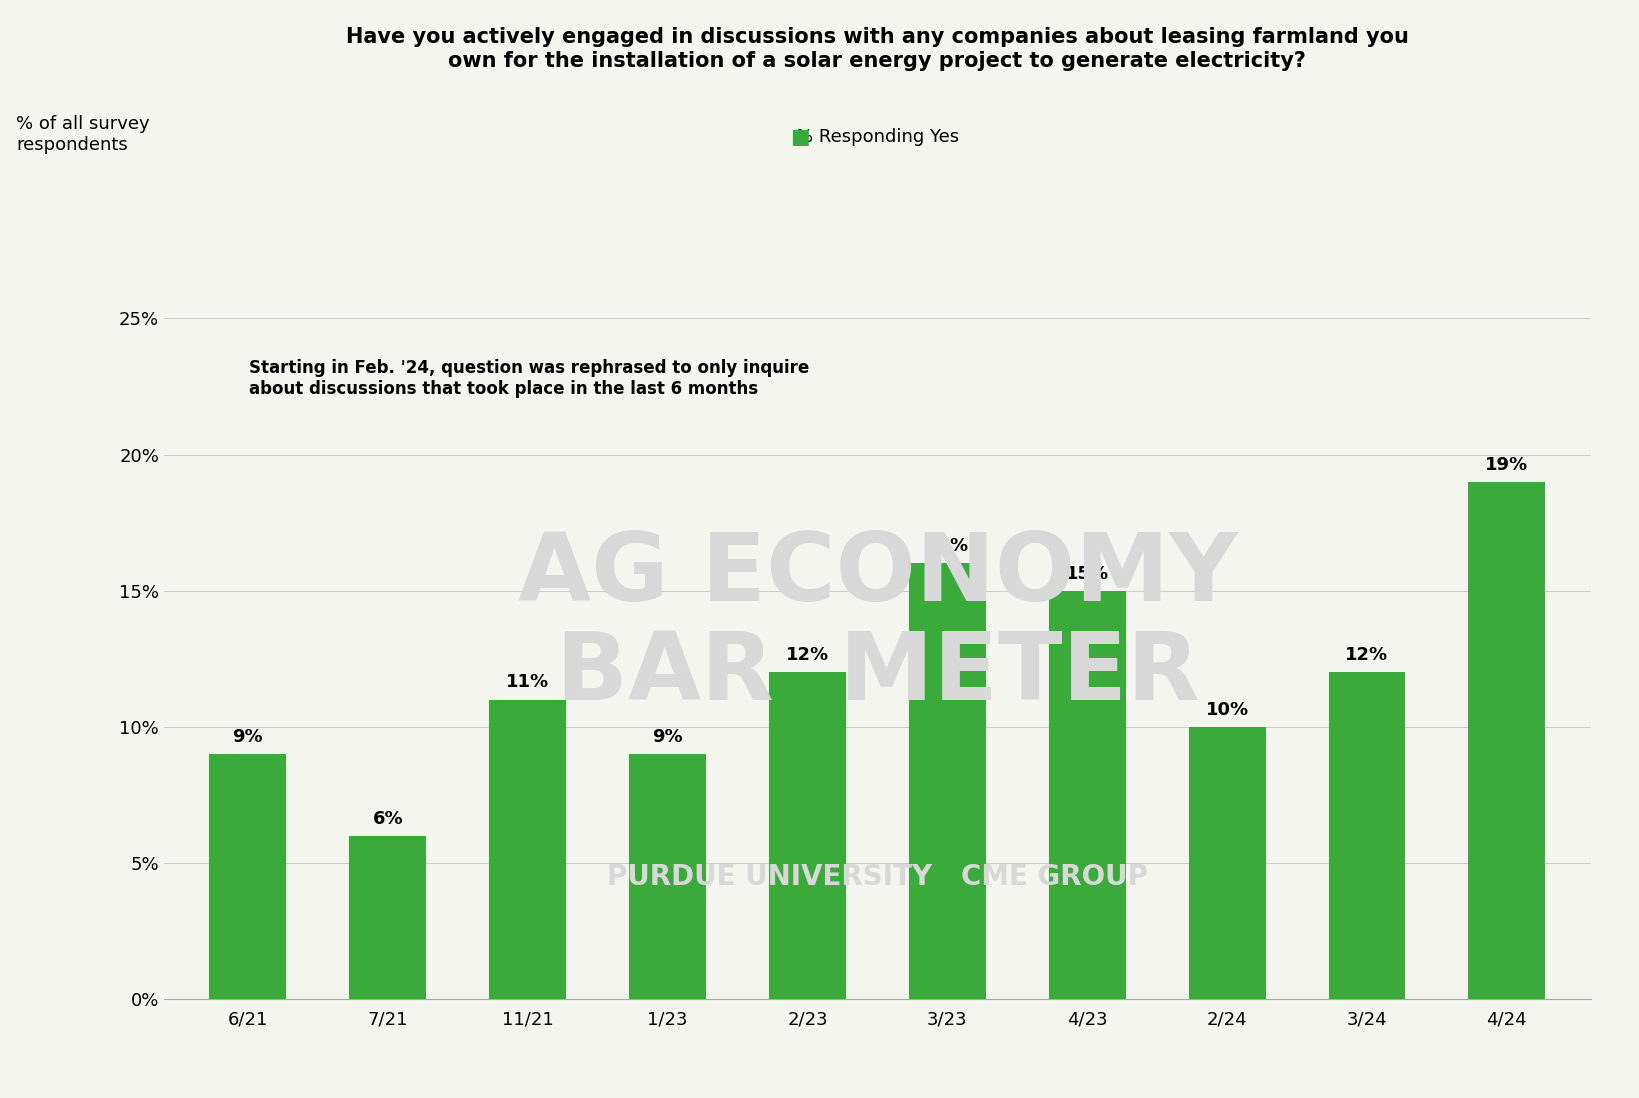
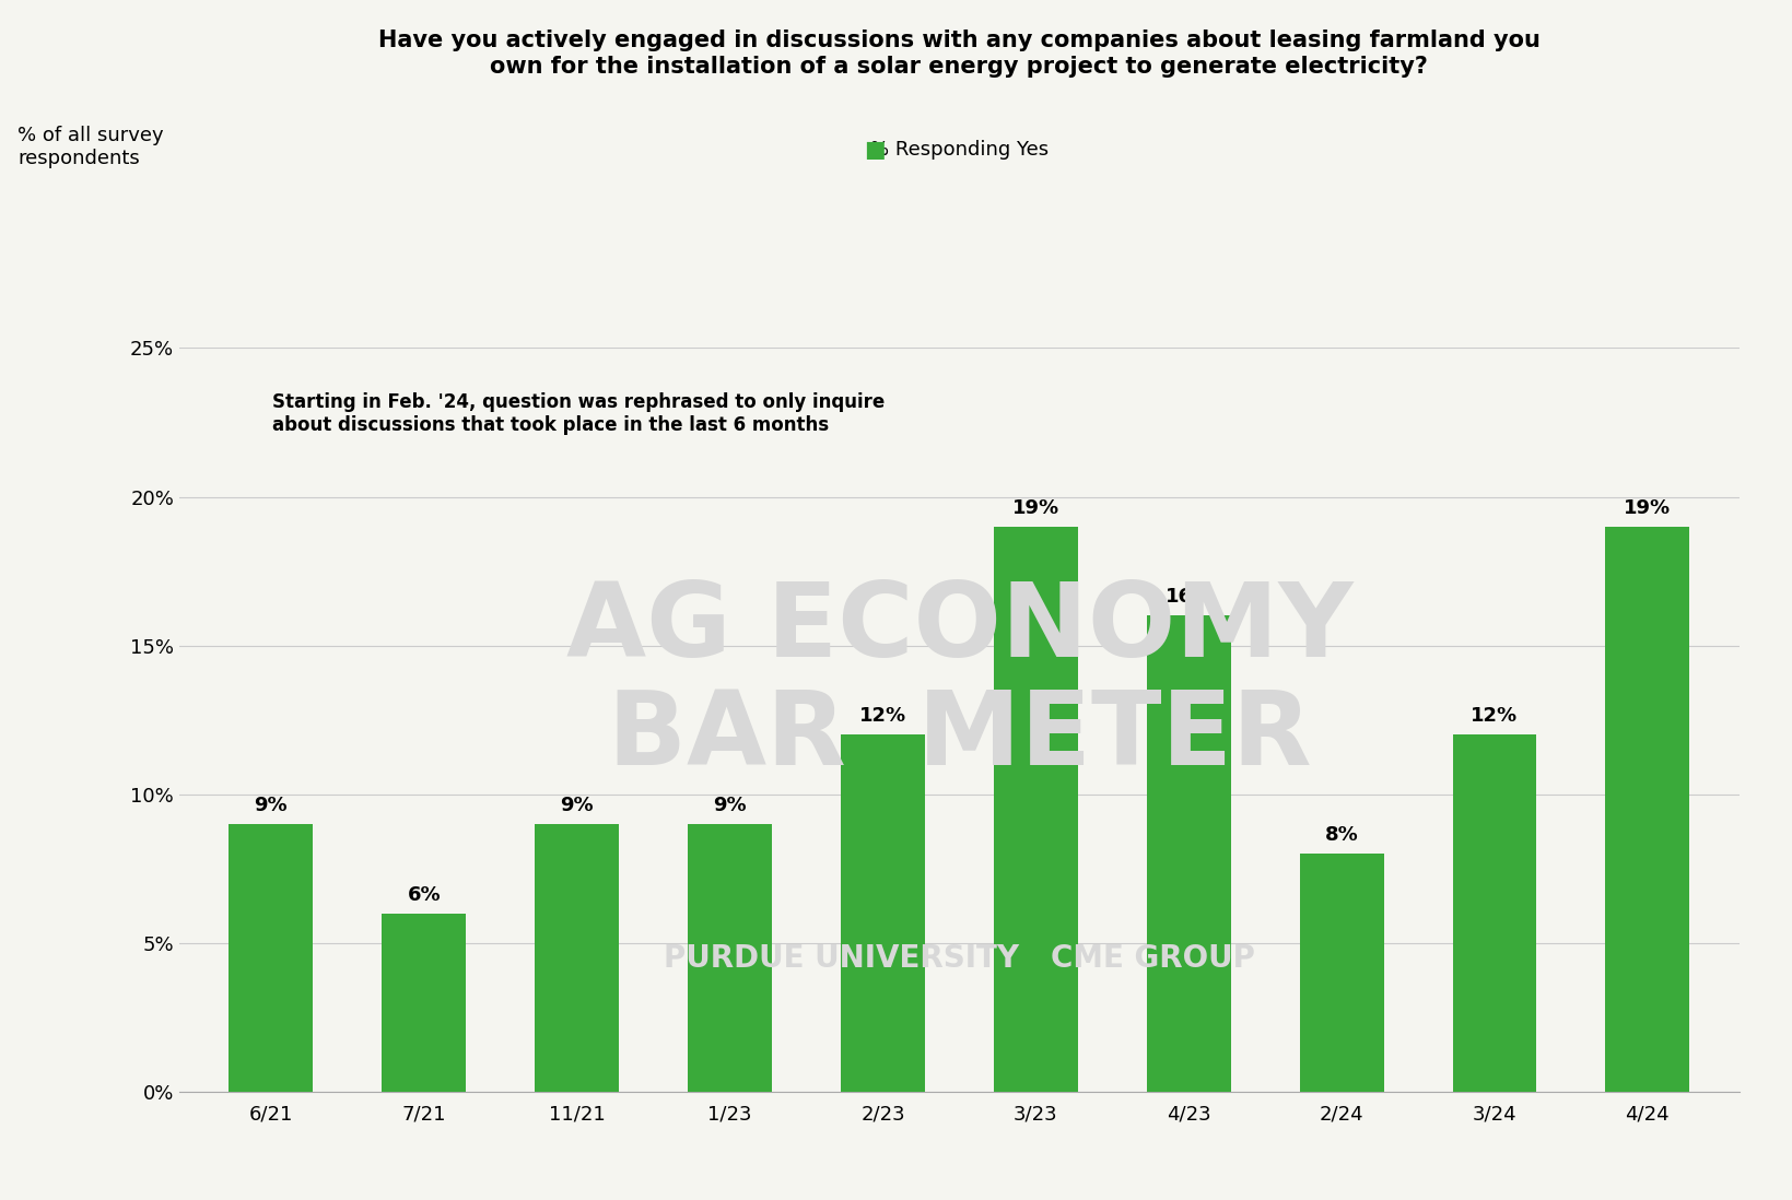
11/21: 11% -> 9%
3/23: 16% -> 19%
4/23: 15% -> 16%
2/24: 10% -> 8%
